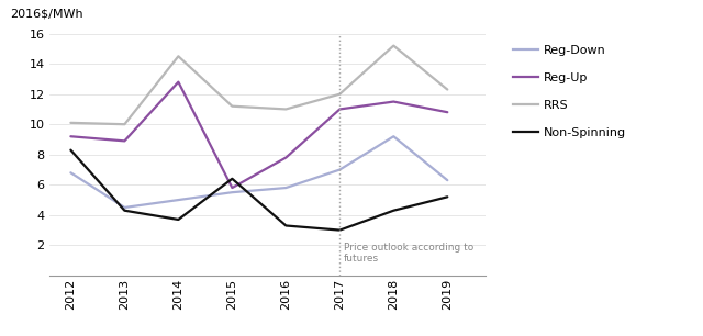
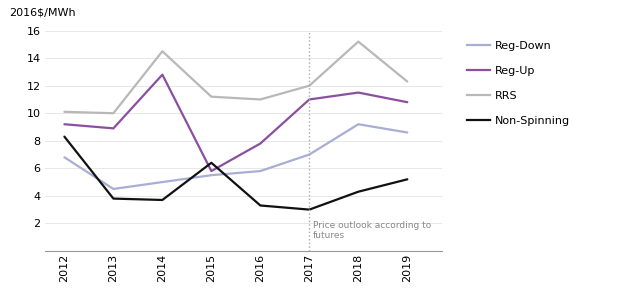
Non-Spinning/2013: 4.3 -> 3.8
Reg-Down/2019: 6.3 -> 8.6
